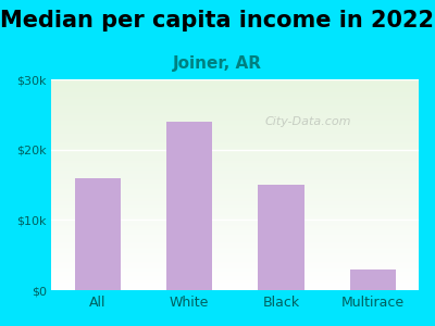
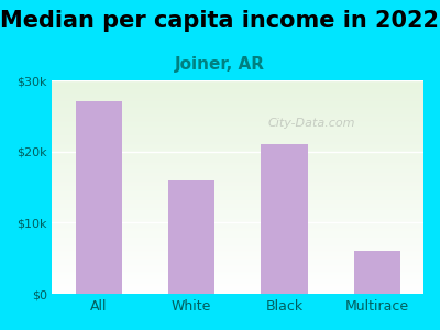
All: $16k -> $27k
White: $24k -> $16k
Black: $15k -> $21k
Multirace: $3k -> $6k
